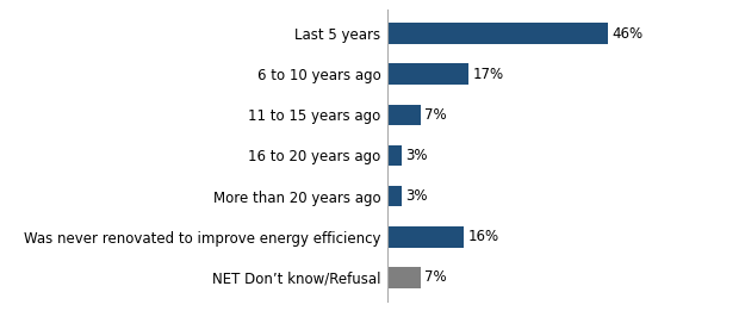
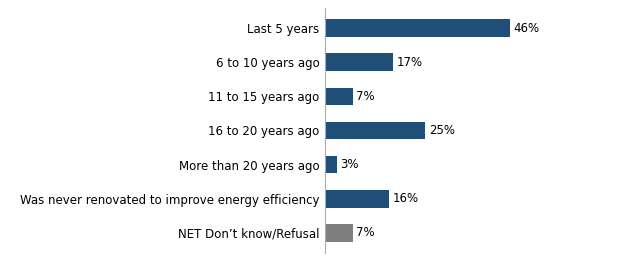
16 to 20 years ago: 3% -> 25%
